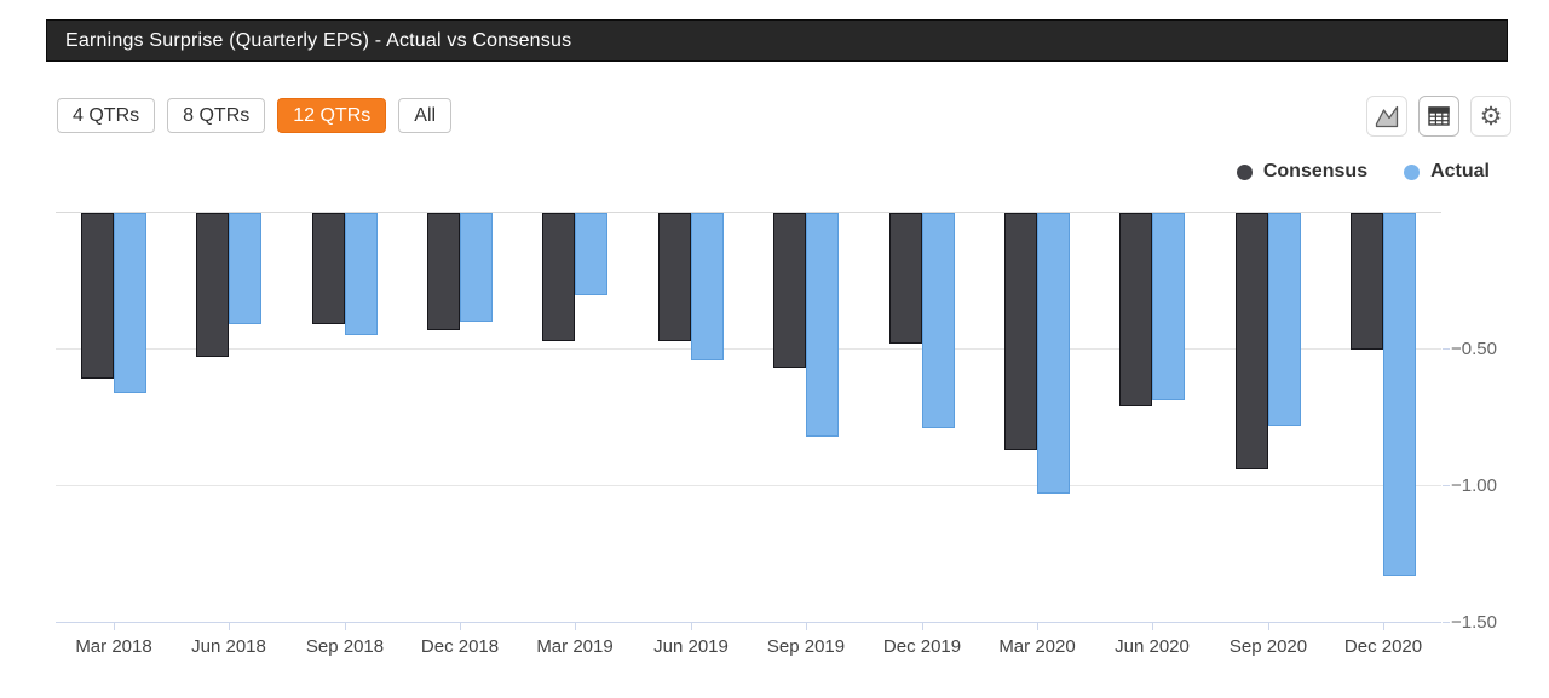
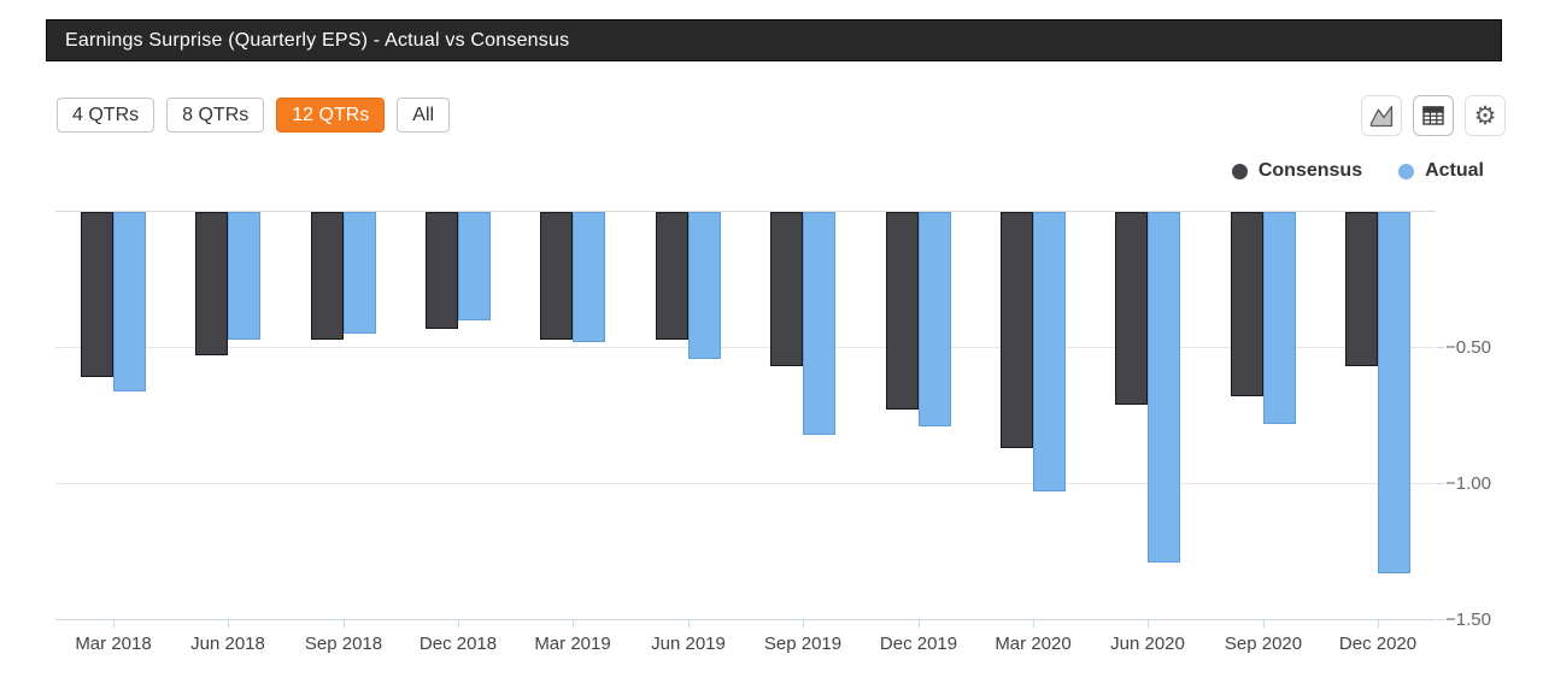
Actual/Jun 2018: -0.41 -> -0.47
Consensus/Sep 2018: -0.41 -> -0.47
Actual/Mar 2019: -0.30 -> -0.48
Consensus/Dec 2019: -0.48 -> -0.73
Actual/Jun 2020: -0.69 -> -1.29
Consensus/Sep 2020: -0.94 -> -0.68
Consensus/Dec 2020: -0.50 -> -0.57
